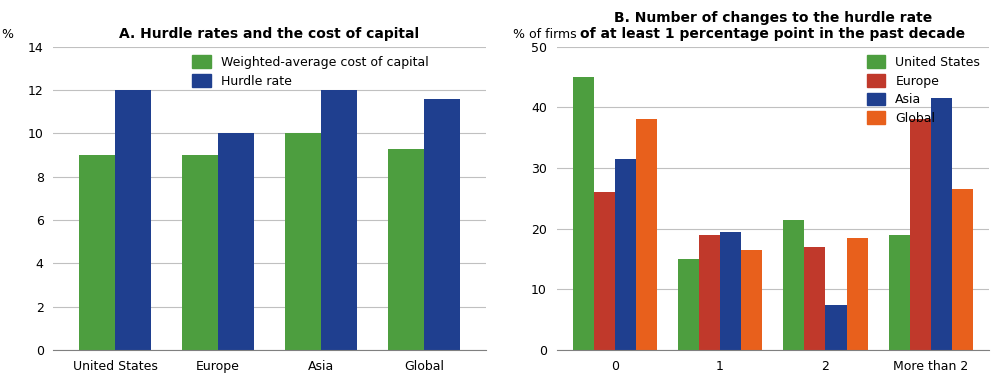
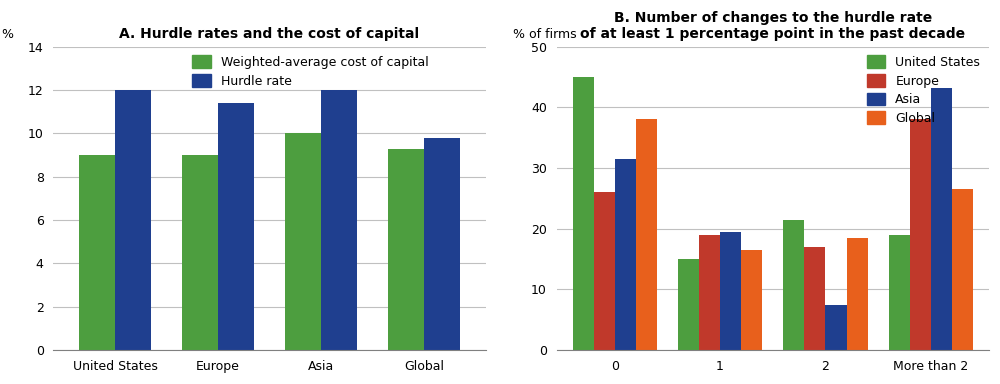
A. Hurdle rates and the cost of capital/Hurdle rate/Europe: 10.0 -> 11.4
A. Hurdle rates and the cost of capital/Hurdle rate/Global: 11.6 -> 9.8
Asia/More than 2: 41.5 -> 43.2
